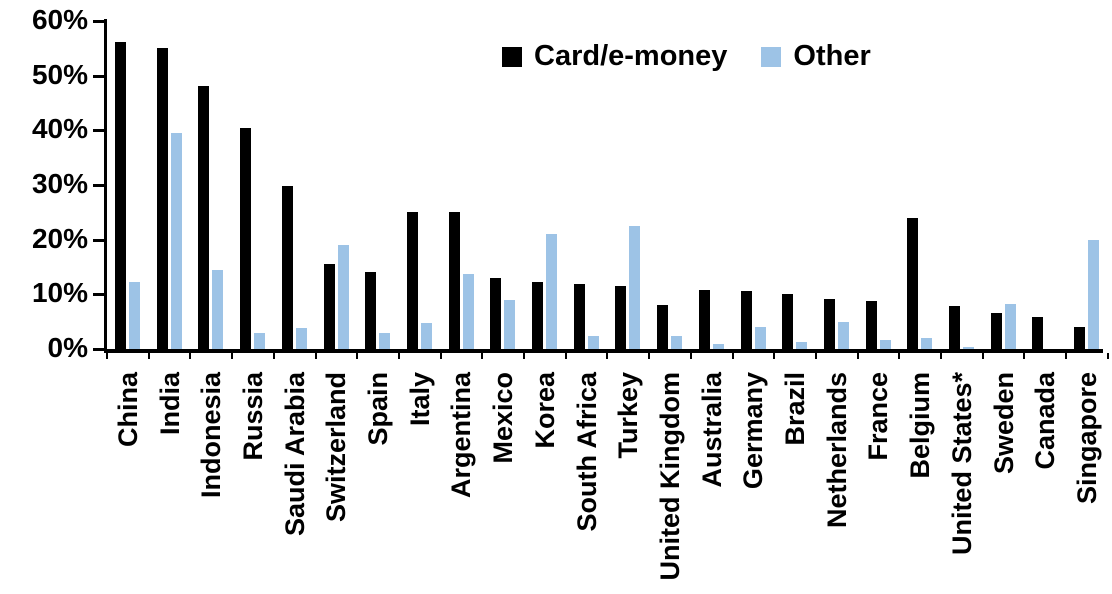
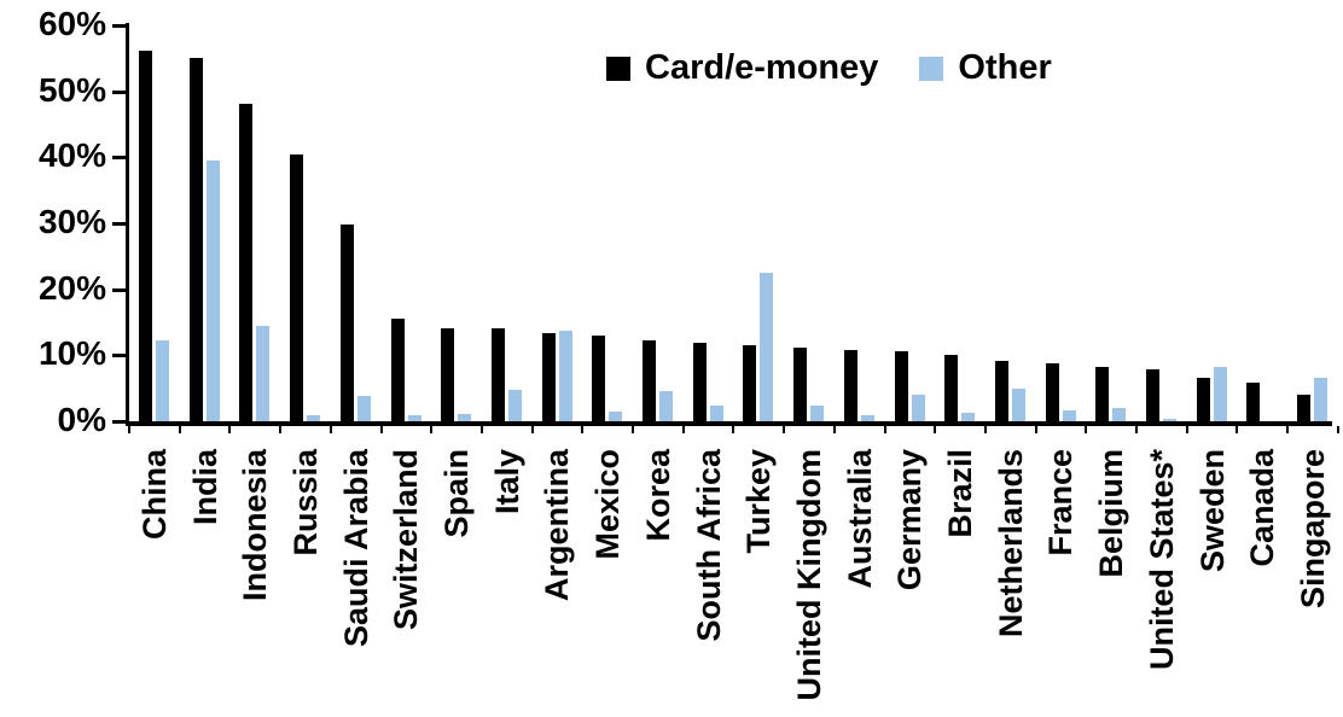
Other/Russia: 3% -> 1%
Other/Switzerland: 19% -> 1%
Other/Spain: 3% -> 1%
Card/e-money/Italy: 25% -> 14%
Card/e-money/Argentina: 25% -> 13%
Other/Mexico: 9% -> 1%
Other/Korea: 21% -> 5%
Card/e-money/United Kingdom: 8% -> 11%
Card/e-money/Belgium: 24% -> 8%
Other/Singapore: 20% -> 7%
